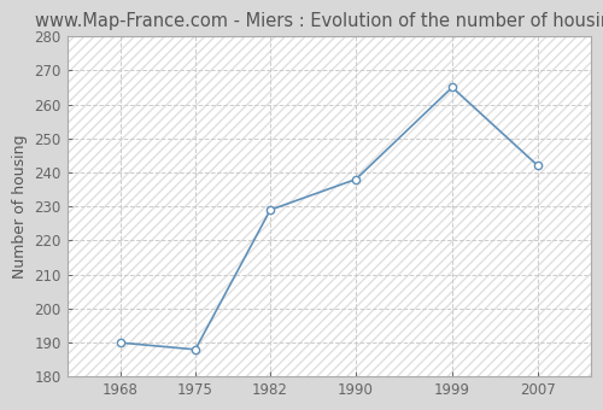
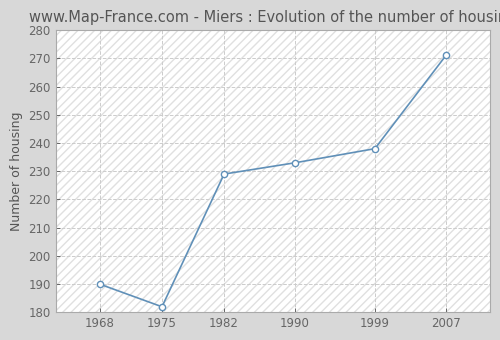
1975: 188 -> 182
1990: 238 -> 233
1999: 265 -> 238
2007: 242 -> 271
